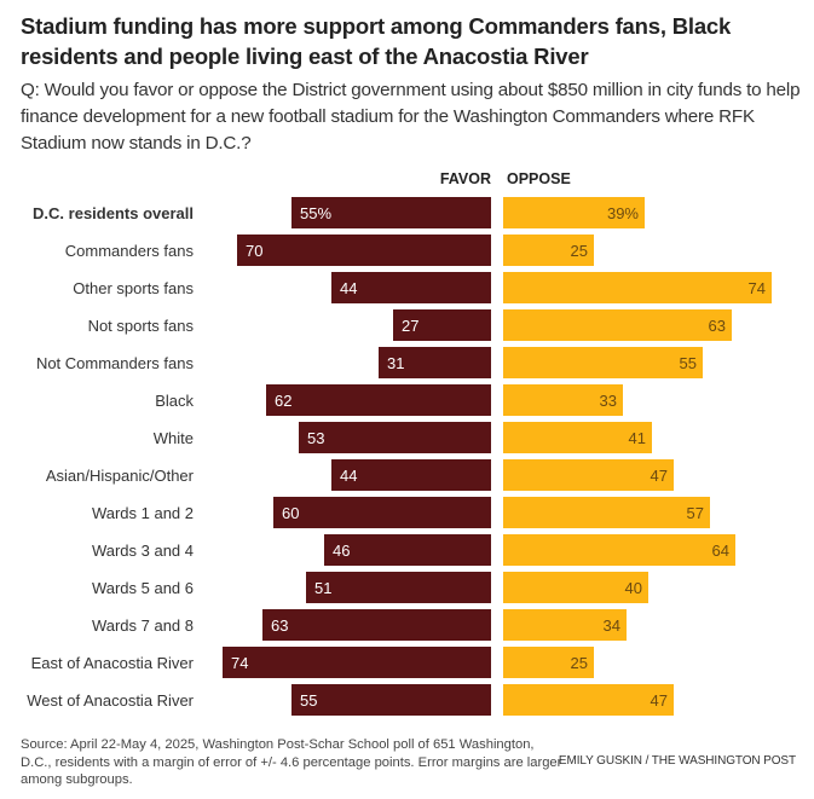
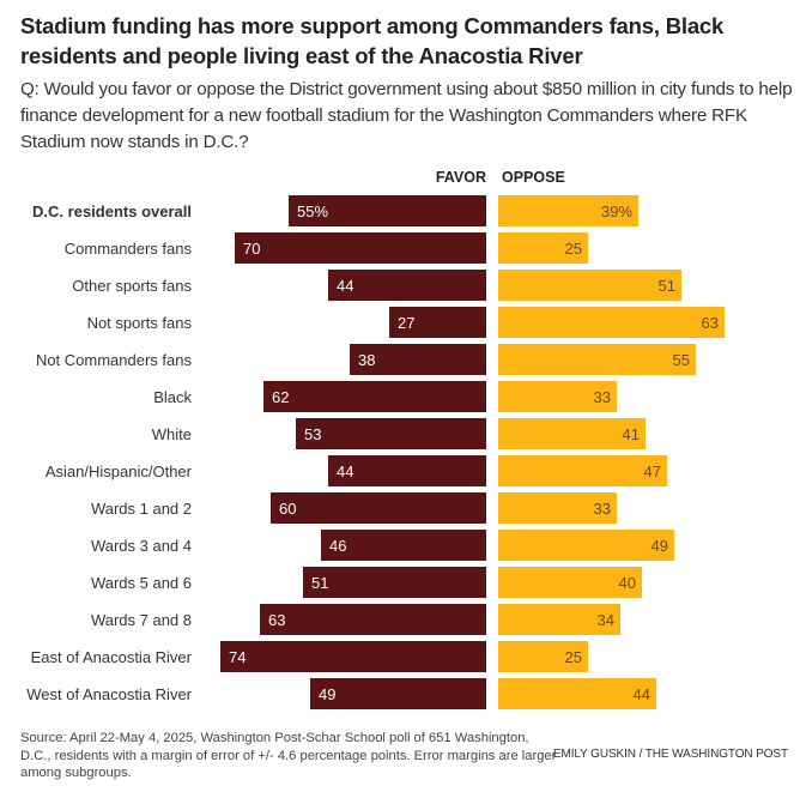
OPPOSE/Other sports fans: 74 -> 51
FAVOR/Not Commanders fans: 31 -> 38
OPPOSE/Wards 1 and 2: 57 -> 33
OPPOSE/Wards 3 and 4: 64 -> 49
FAVOR/West of Anacostia River: 55 -> 49
OPPOSE/West of Anacostia River: 47 -> 44
